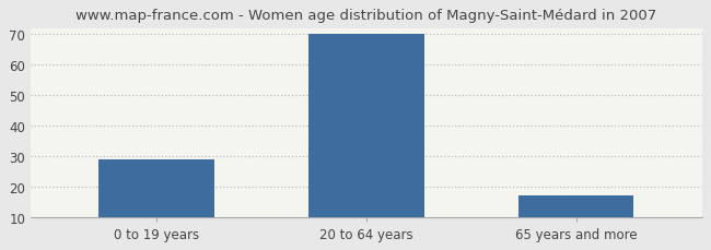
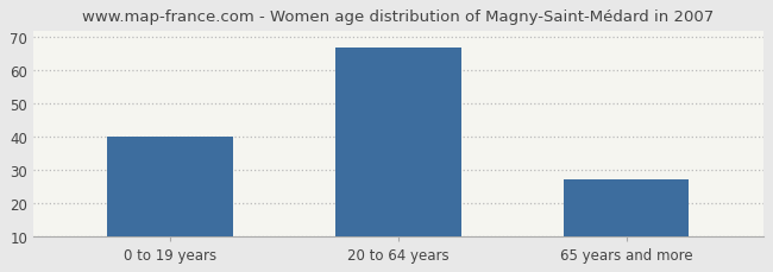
0 to 19 years: 29 -> 40
20 to 64 years: 70 -> 67
65 years and more: 17 -> 27
